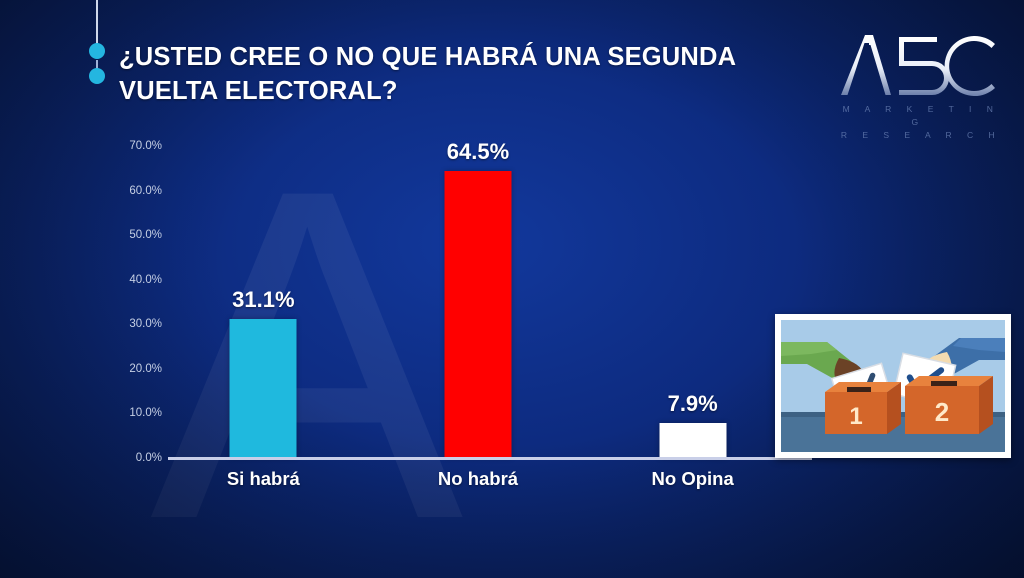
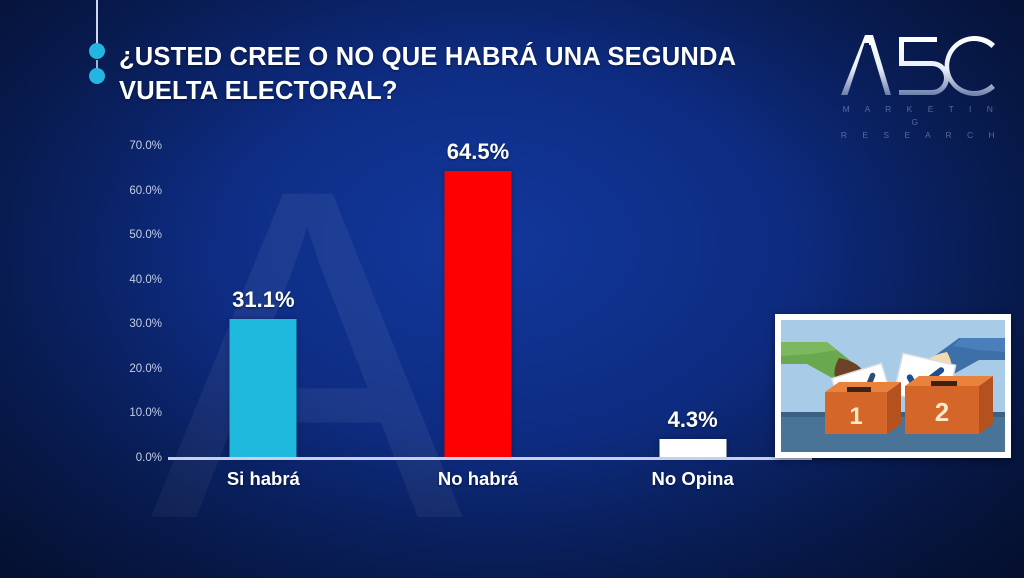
No Opina: 7.9% -> 4.3%
